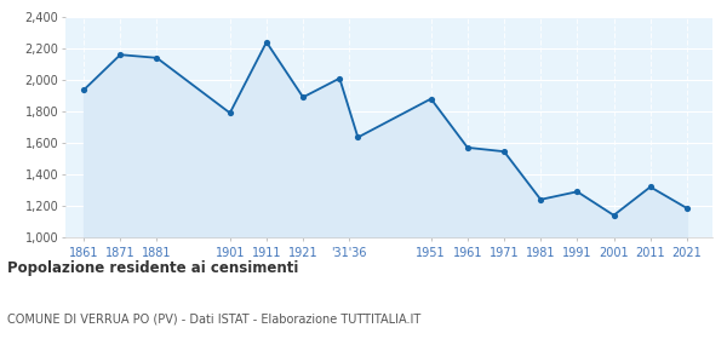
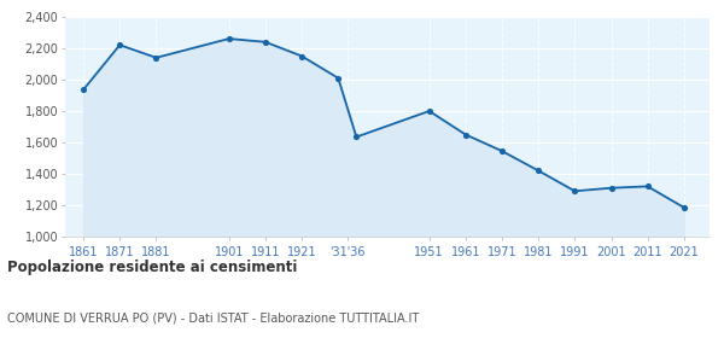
1871: 2,160 -> 2,220
1901: 1,790 -> 2,260
1921: 1,890 -> 2,150
1951: 1,880 -> 1,800
1961: 1,570 -> 1,650
1981: 1,240 -> 1,420
2001: 1,140 -> 1,310
